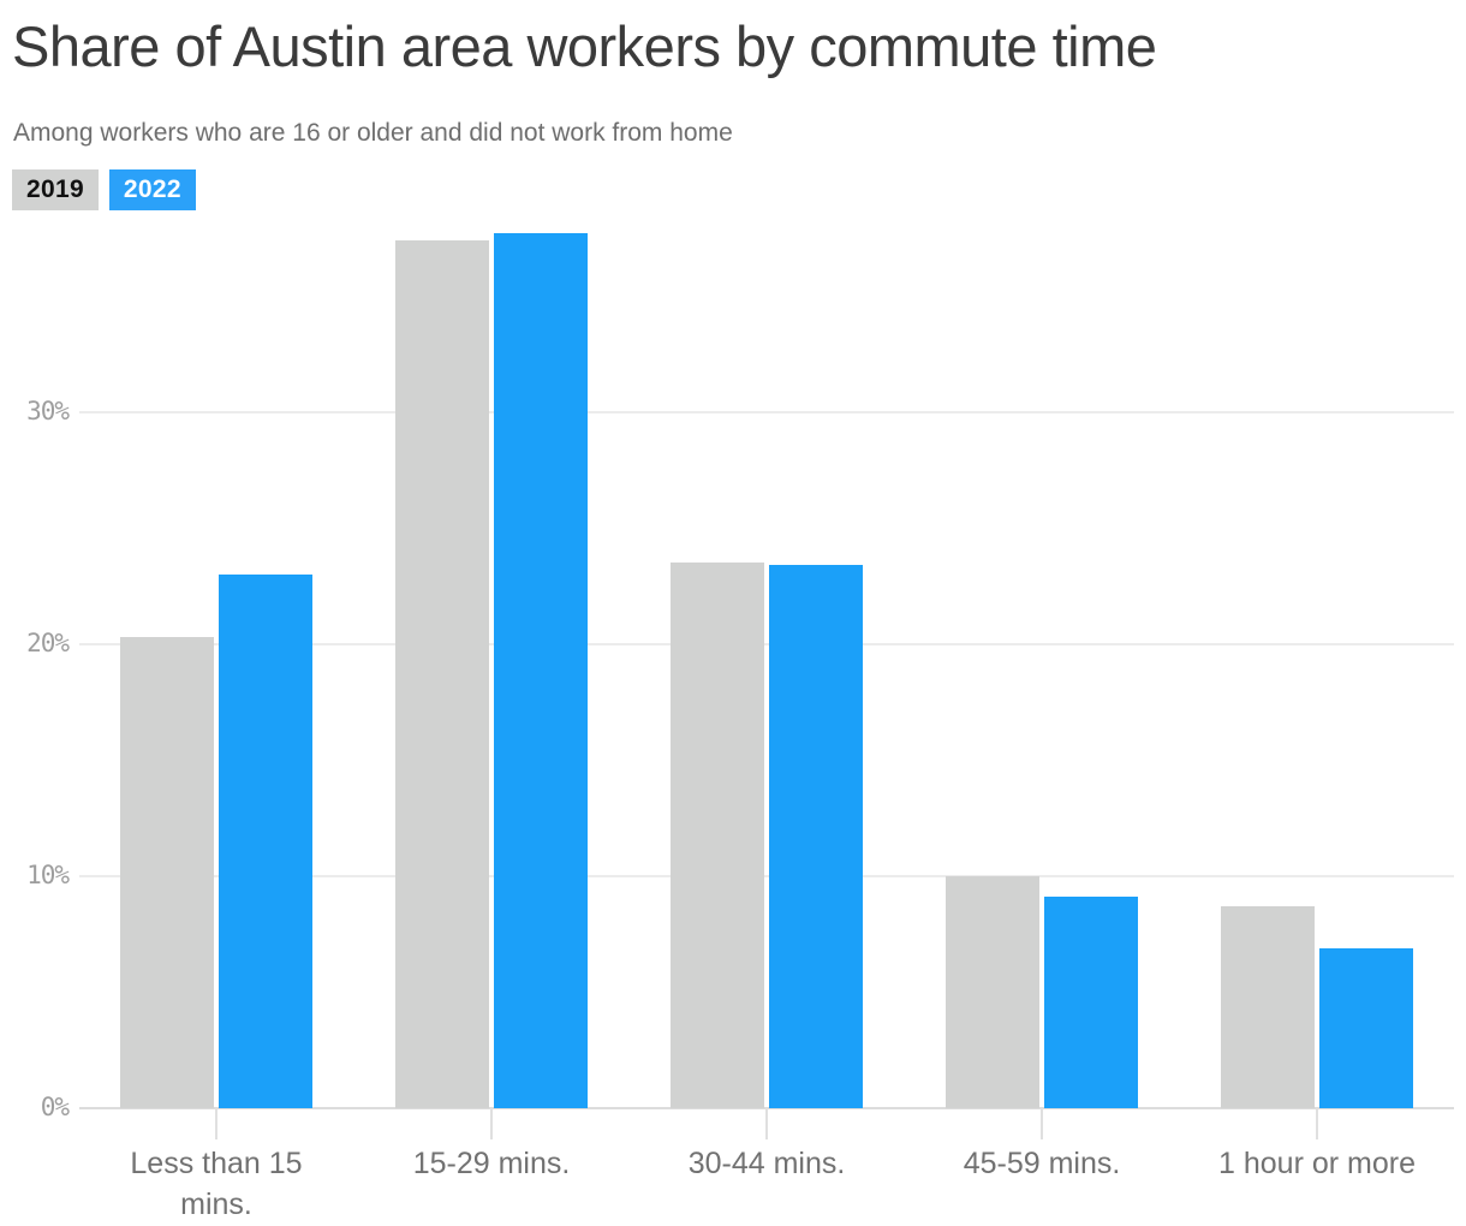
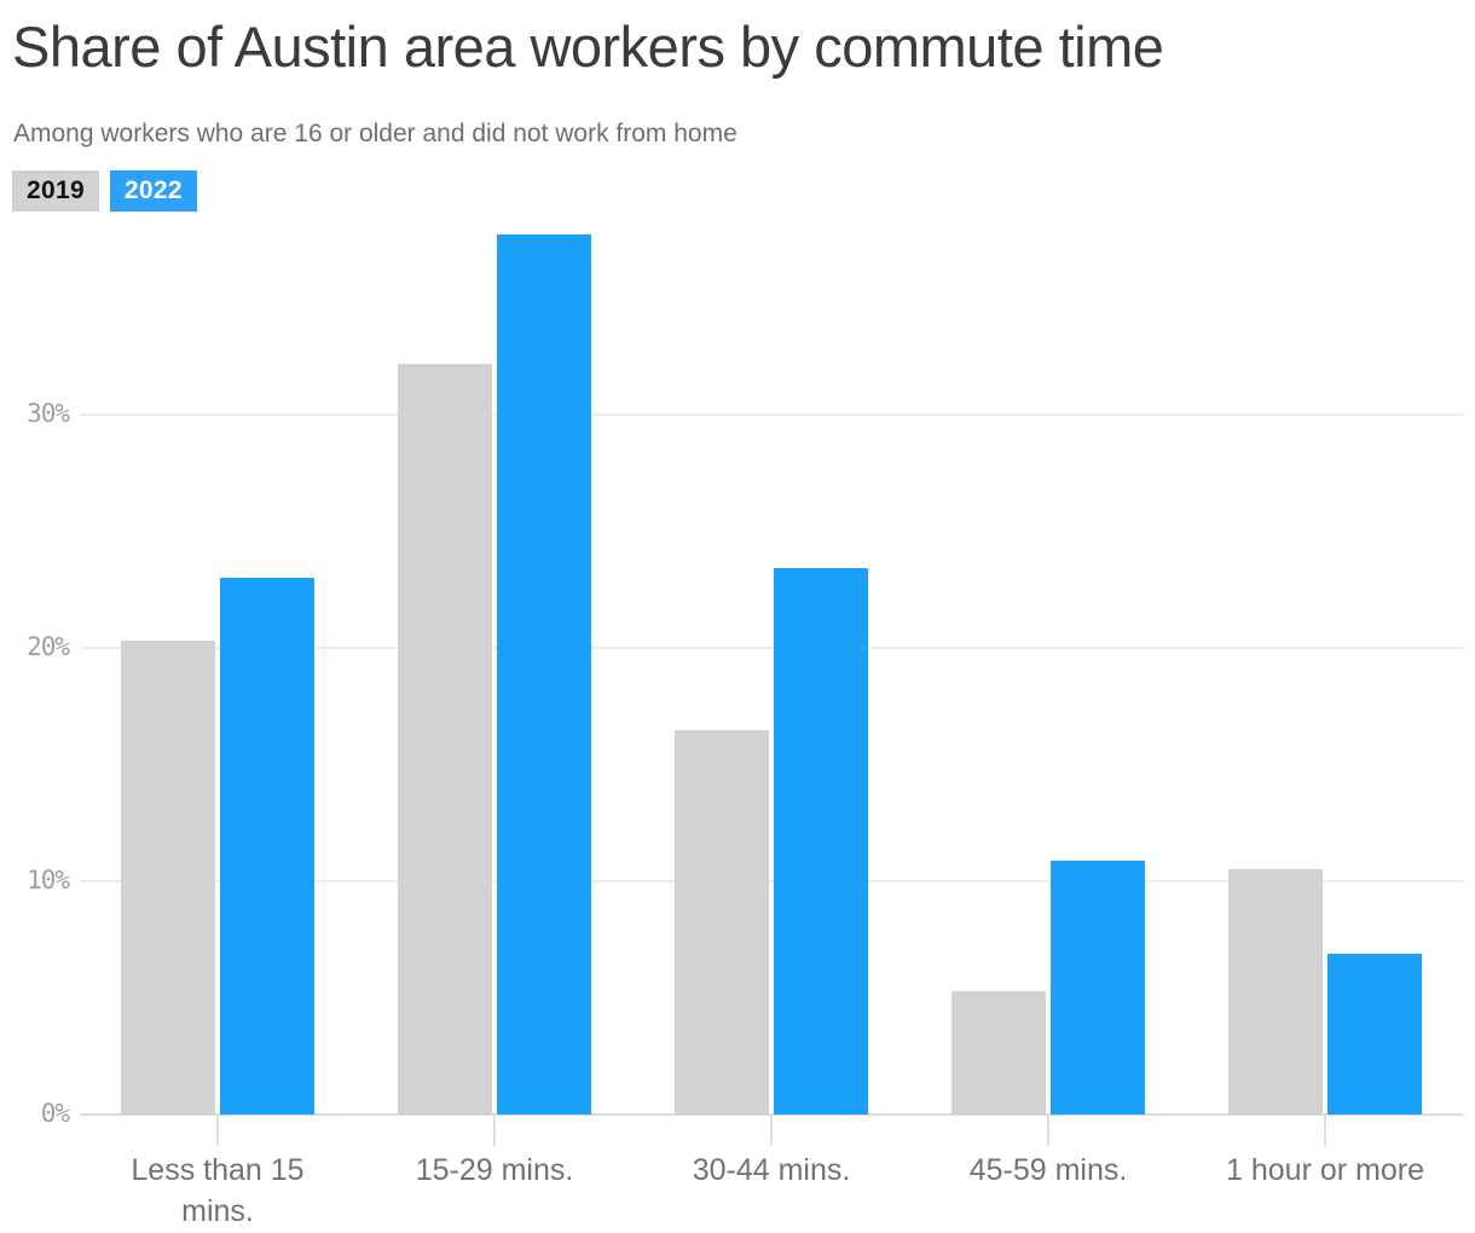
2019/15-29 mins.: 37.4% -> 32.2%
2019/30-44 mins.: 23.5% -> 16.5%
2019/45-59 mins.: 10.0% -> 5.3%
2022/45-59 mins.: 9.1% -> 10.9%
2019/1 hour or more: 8.7% -> 10.5%
